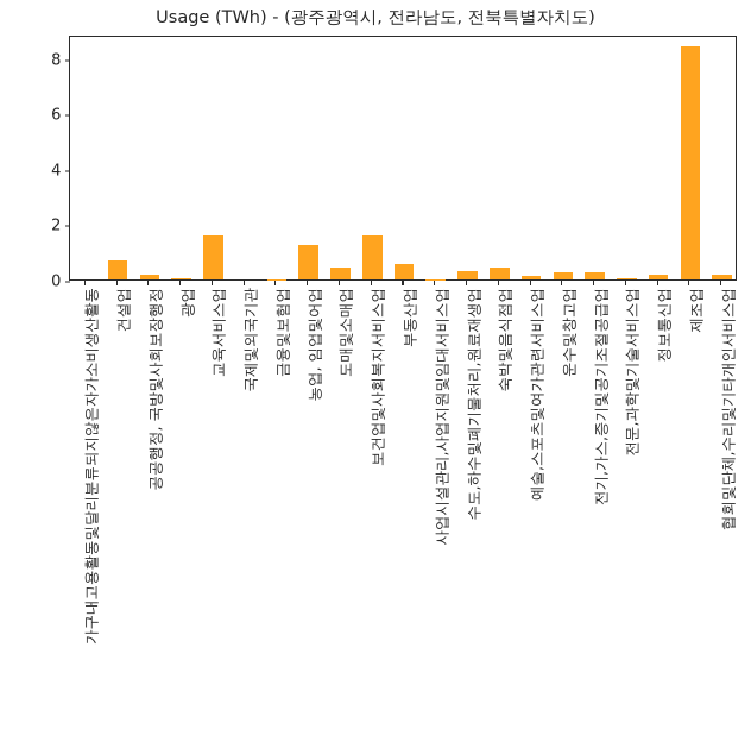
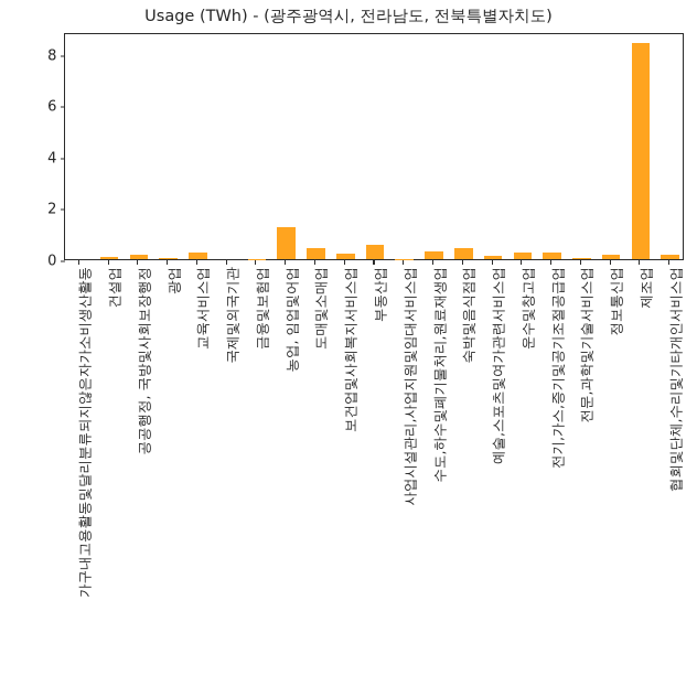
건설업: 0.7 -> 0.1
교육서비스업: 1.6 -> 0.3
보건업및사회복지서비스업: 1.6 -> 0.2
